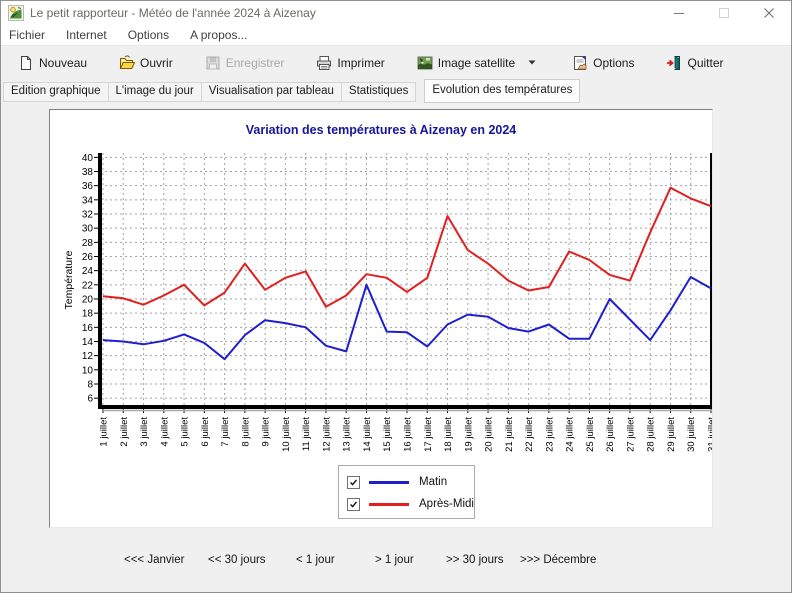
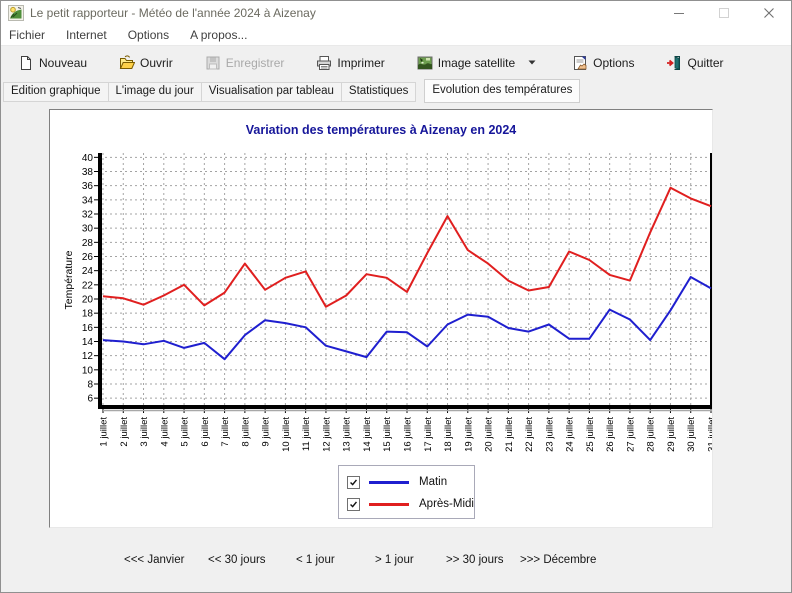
Matin/5 juillet: 15 -> 13
Matin/14 juillet: 22 -> 12
Après-Midi/17 juillet: 23 -> 26
Matin/26 juillet: 20 -> 18
